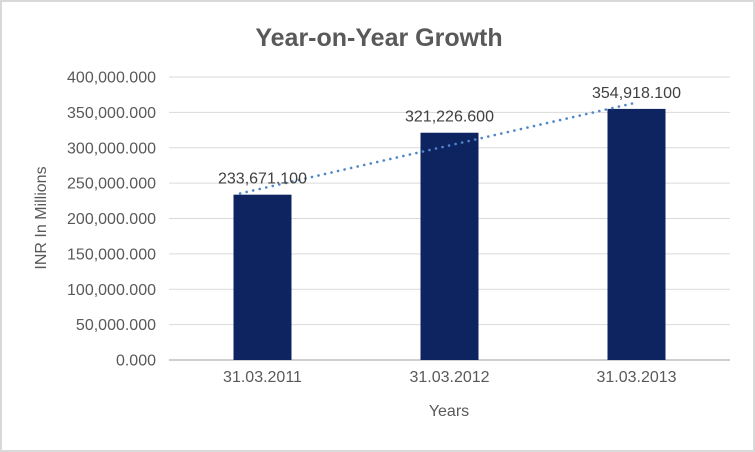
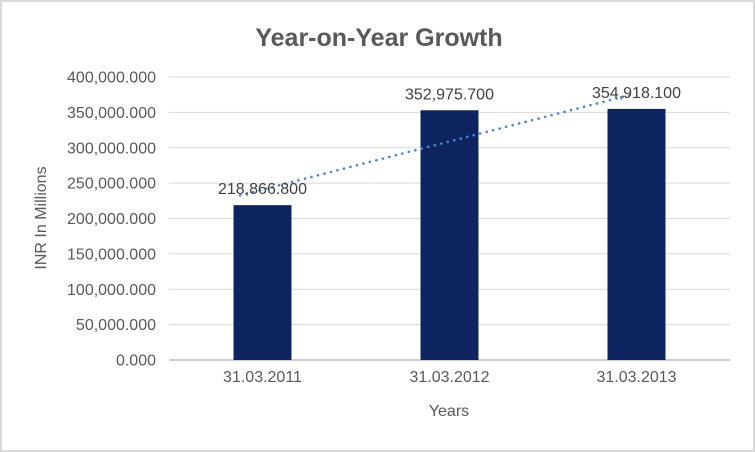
31.03.2011: 233,671.100 -> 218,866.800
31.03.2012: 321,226.600 -> 352,975.700
